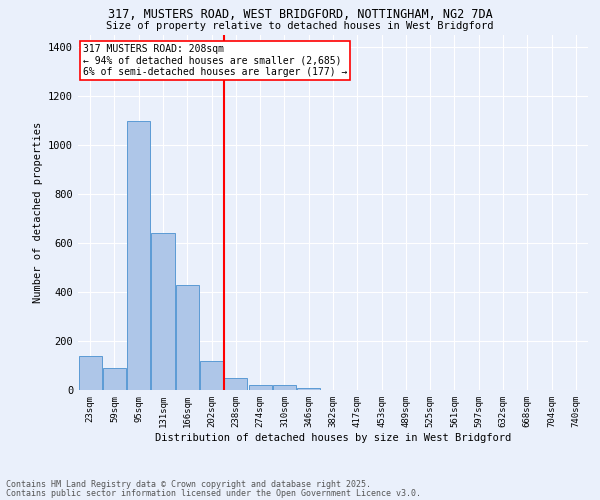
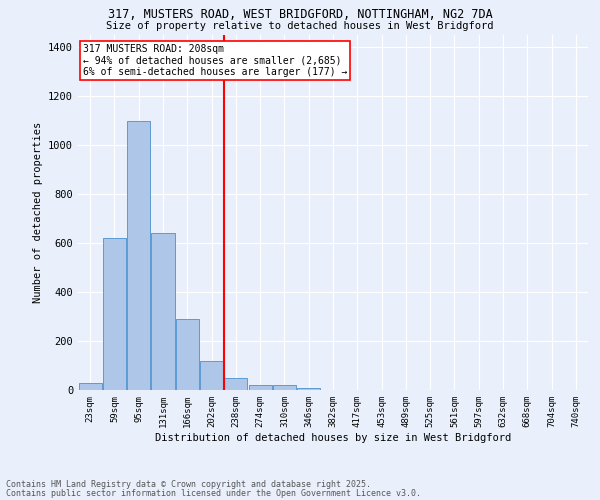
23sqm: 140 -> 27
59sqm: 90 -> 620
166sqm: 430 -> 290
